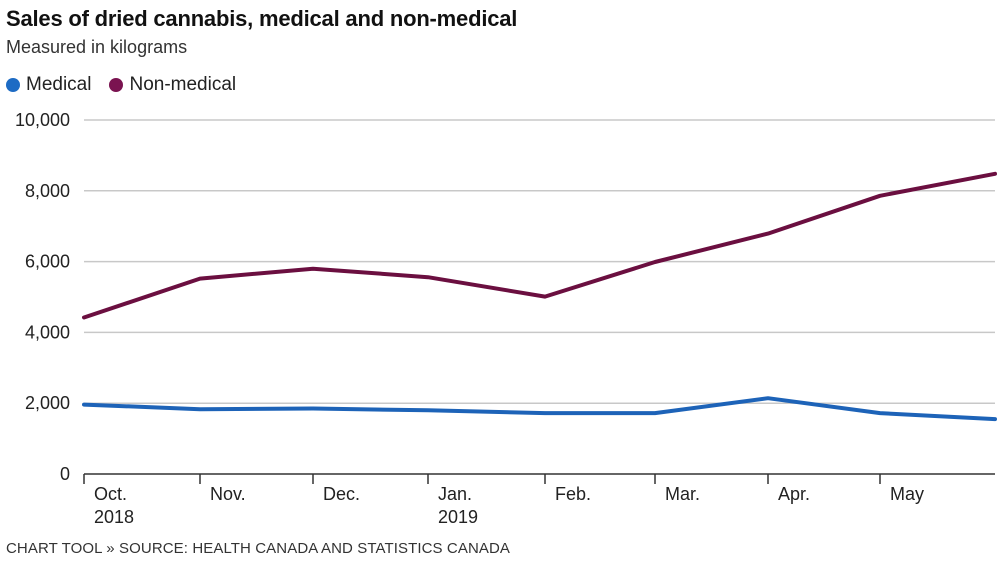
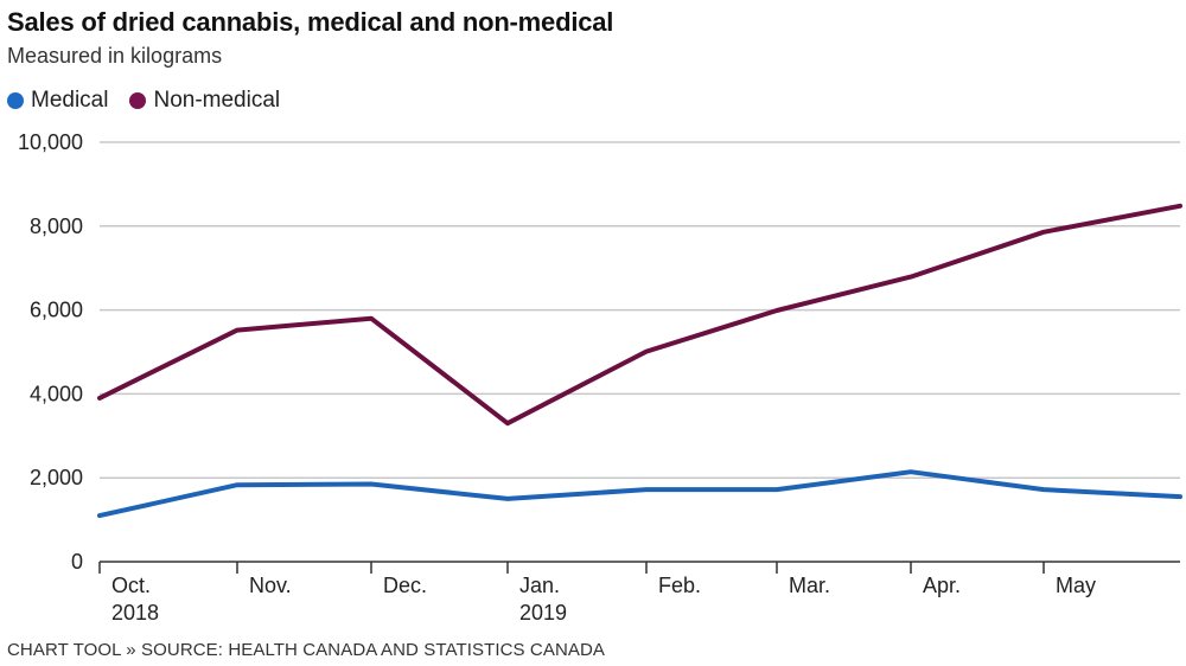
Medical/Oct. 2018: 2000 -> 1100
Non-medical/Oct. 2018: 4400 -> 3900
Medical/Jan. 2019: 1800 -> 1500
Non-medical/Jan. 2019: 5600 -> 3300
